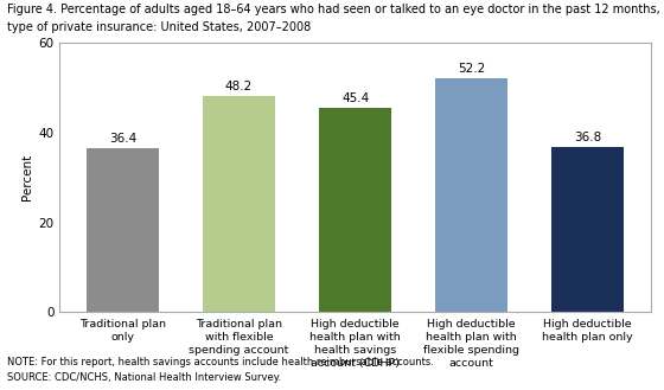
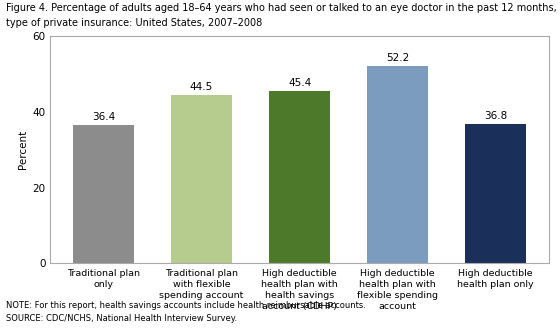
Traditional plan with flexible spending account: 48.2 -> 44.5
